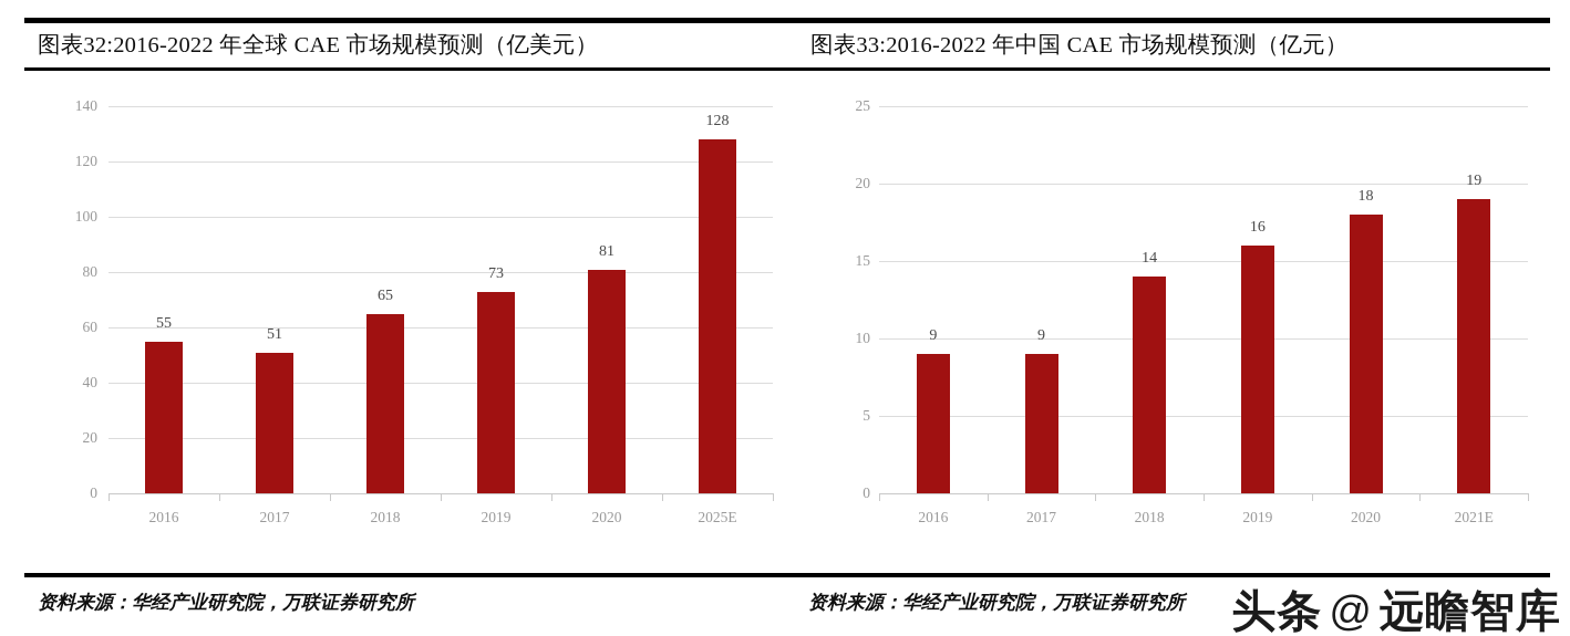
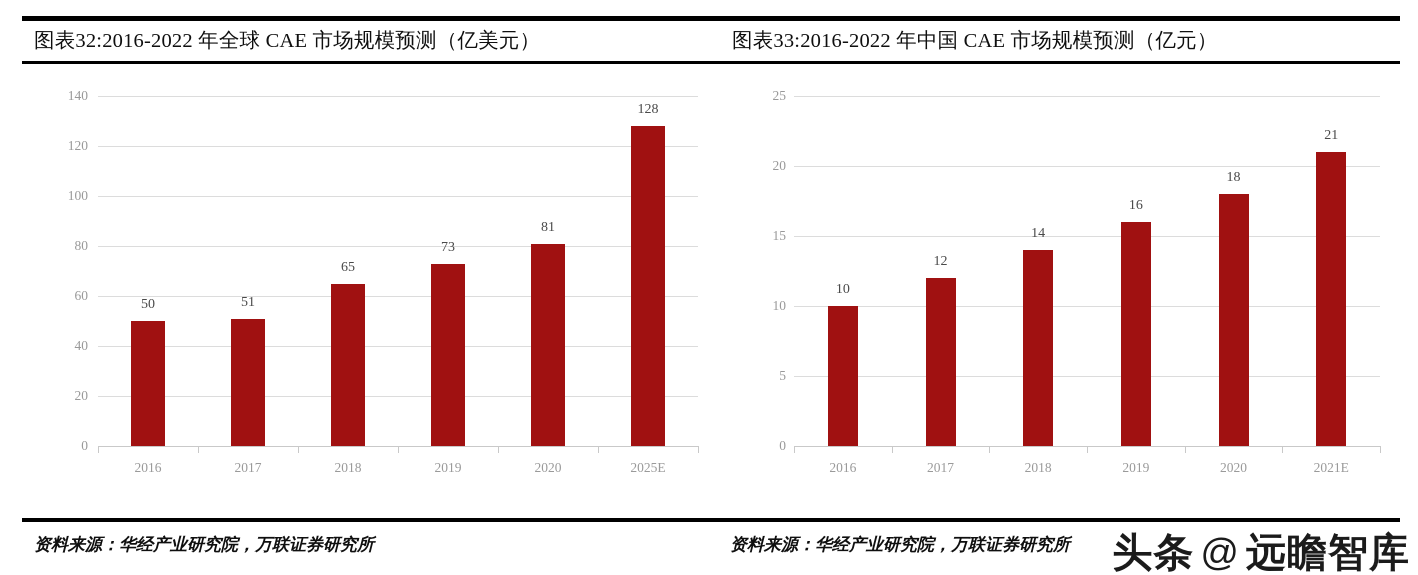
图表32:2016-2022 年全球 CAE 市场规模预测（亿美元）/2016: 55 -> 50
图表33:2016-2022 年中国 CAE 市场规模预测（亿元）/2016: 9 -> 10
图表33:2016-2022 年中国 CAE 市场规模预测（亿元）/2017: 9 -> 12
图表33:2016-2022 年中国 CAE 市场规模预测（亿元）/2021E: 19 -> 21
